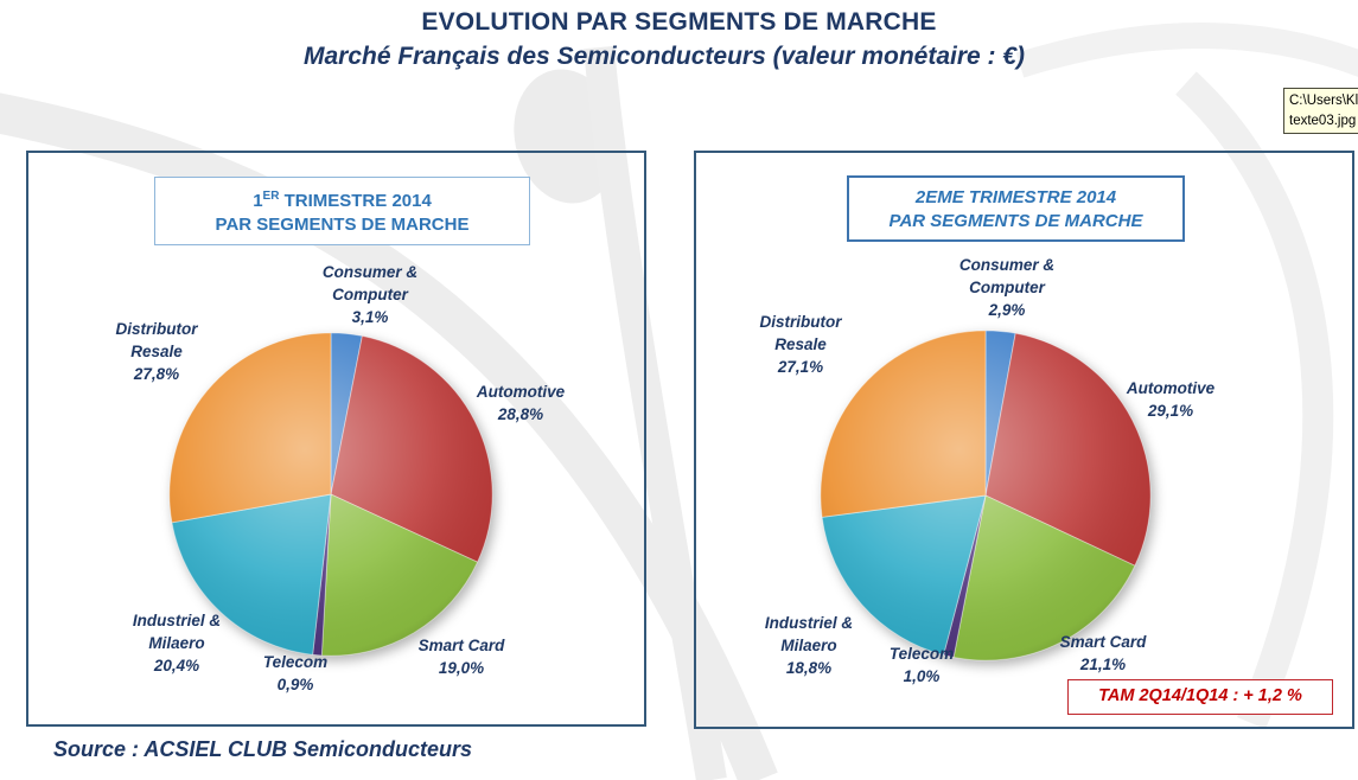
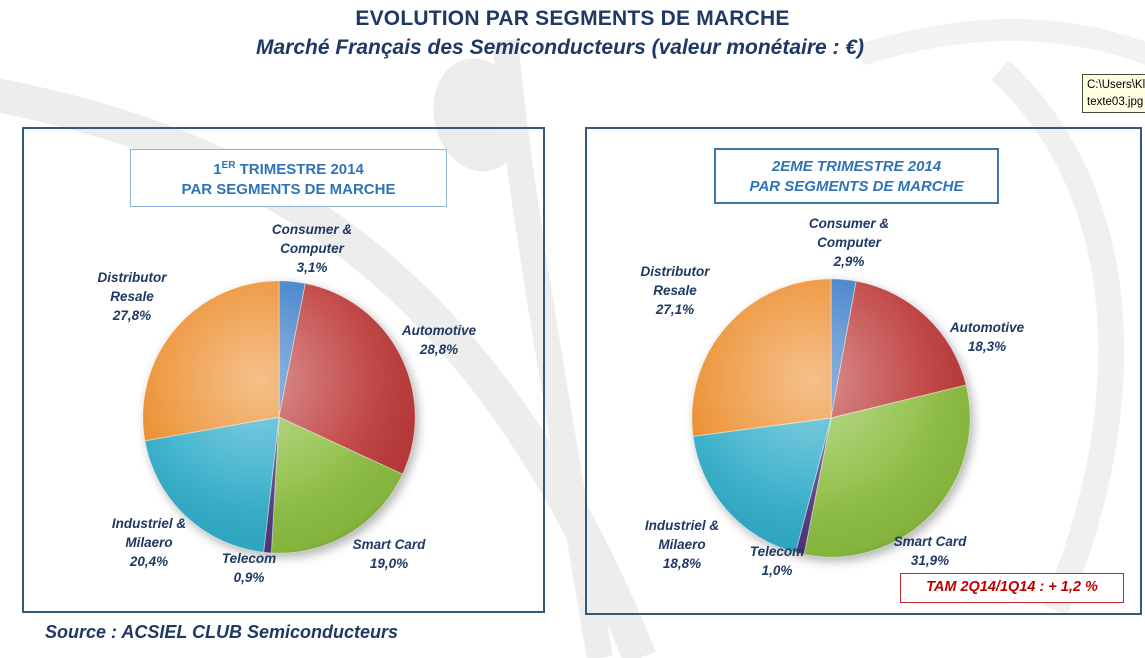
2EME TRIMESTRE 2014 PAR SEGMENTS DE MARCHE/Automotive: 29,1% -> 18,3%
2EME TRIMESTRE 2014 PAR SEGMENTS DE MARCHE/Smart Card: 21,1% -> 31,9%
